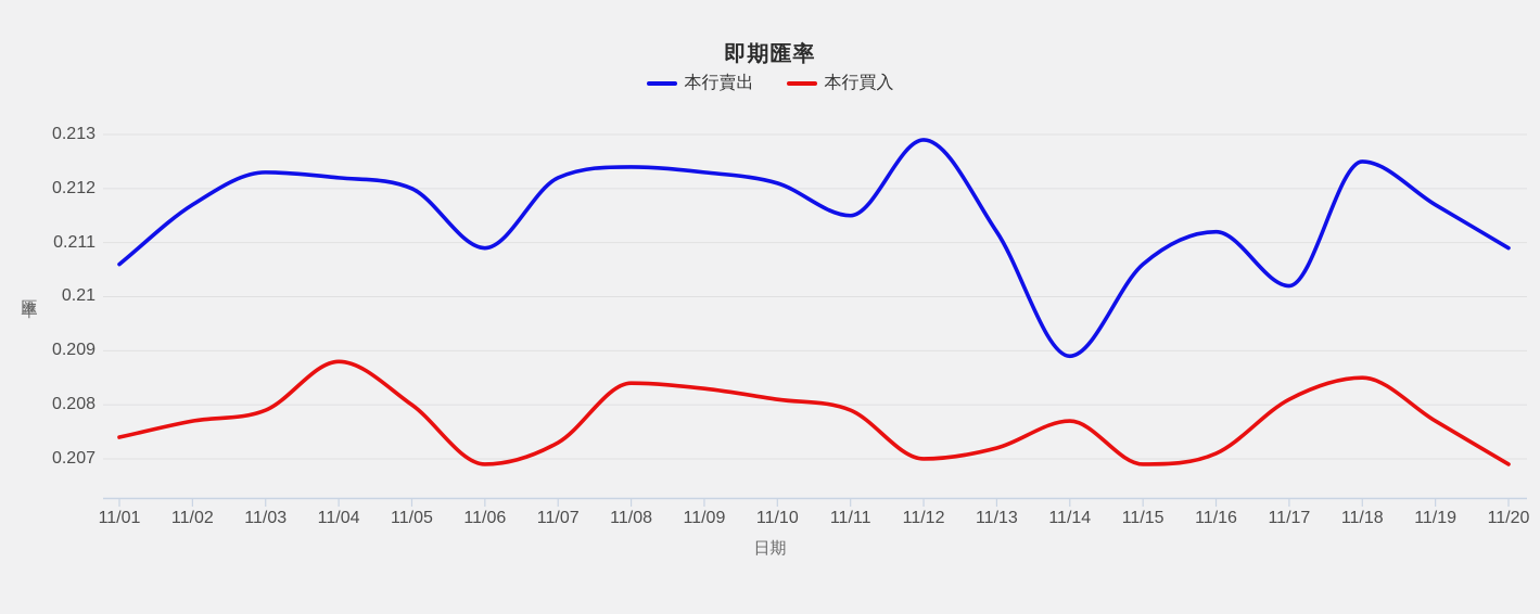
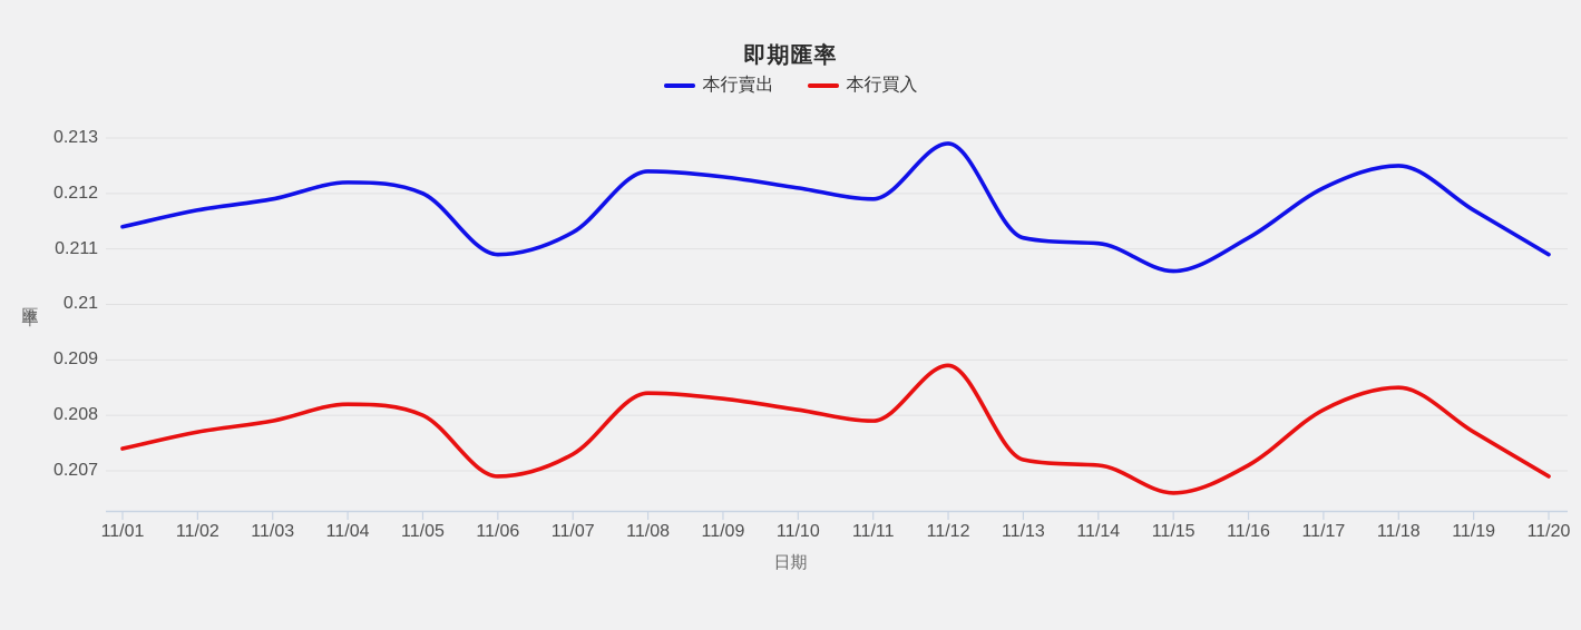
本行賣出/11/01: 0.2106 -> 0.2114
本行賣出/11/03: 0.2123 -> 0.2119
本行買入/11/04: 0.2088 -> 0.2082
本行賣出/11/07: 0.2122 -> 0.2113
本行賣出/11/11: 0.2115 -> 0.2119
本行買入/11/12: 0.2070 -> 0.2089
本行賣出/11/14: 0.2089 -> 0.2111
本行買入/11/14: 0.2077 -> 0.2071
本行買入/11/15: 0.2069 -> 0.2066
本行賣出/11/17: 0.2102 -> 0.2121
